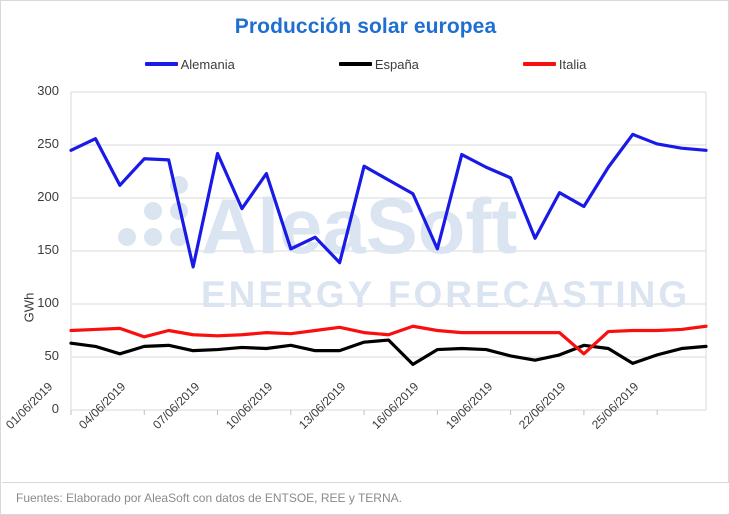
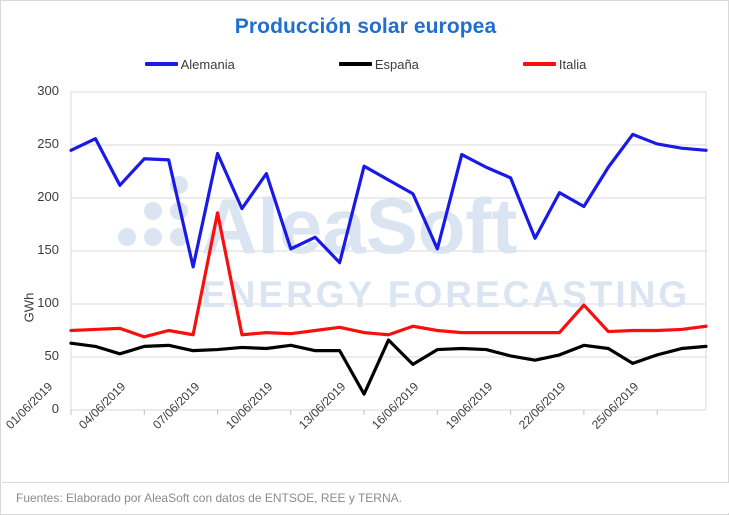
Italia/07/06/2019: 70 -> 186
España/13/06/2019: 64 -> 15
Italia/22/06/2019: 53 -> 99
